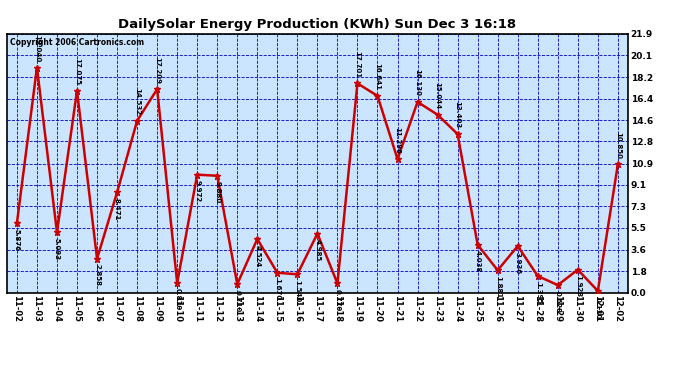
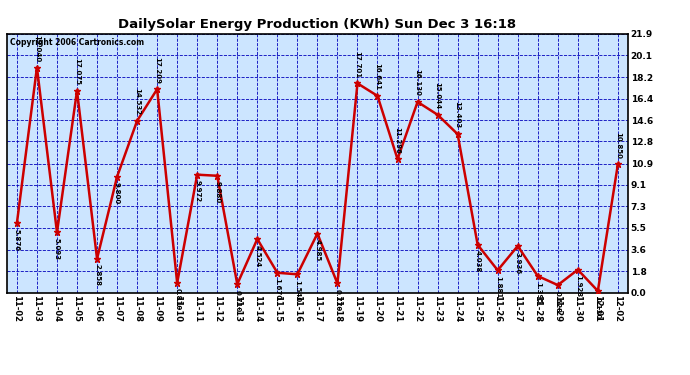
11-07: 8.5 -> 9.8
